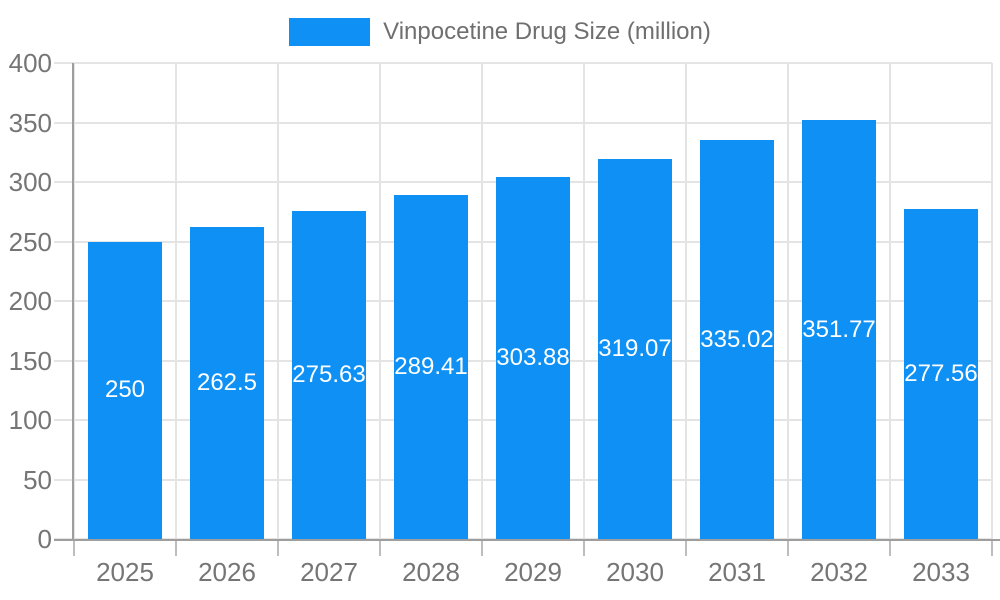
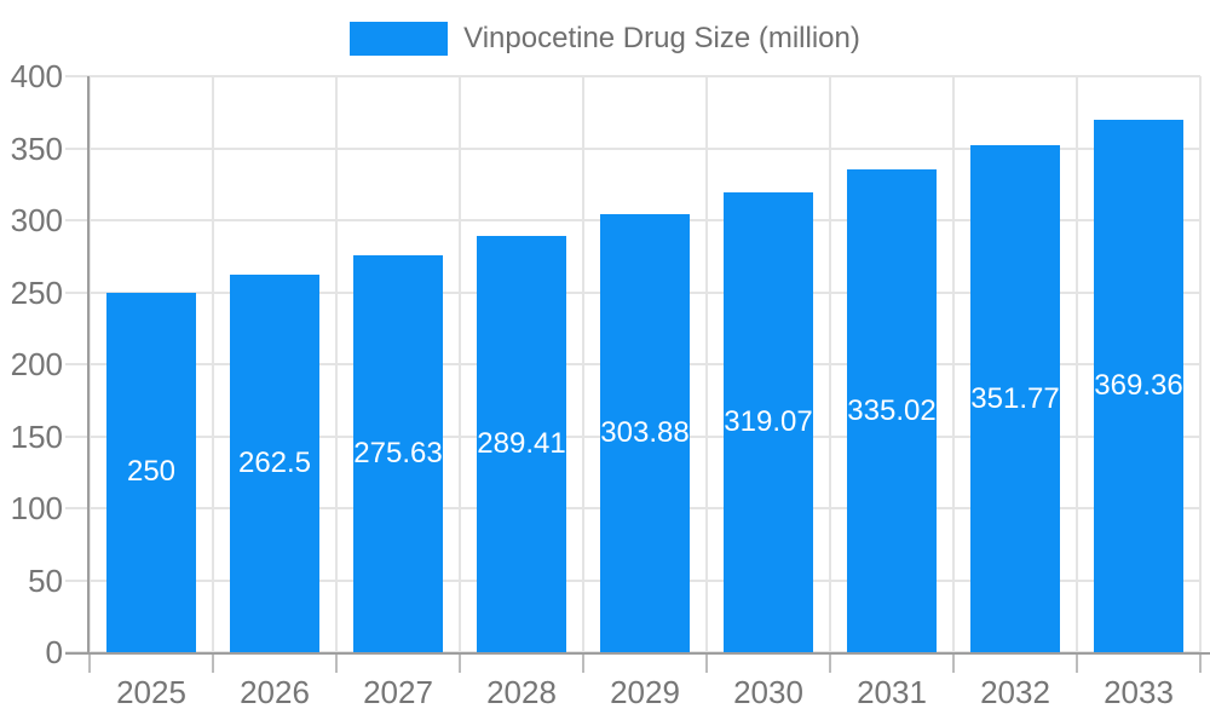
2033: 277.56 -> 369.36
